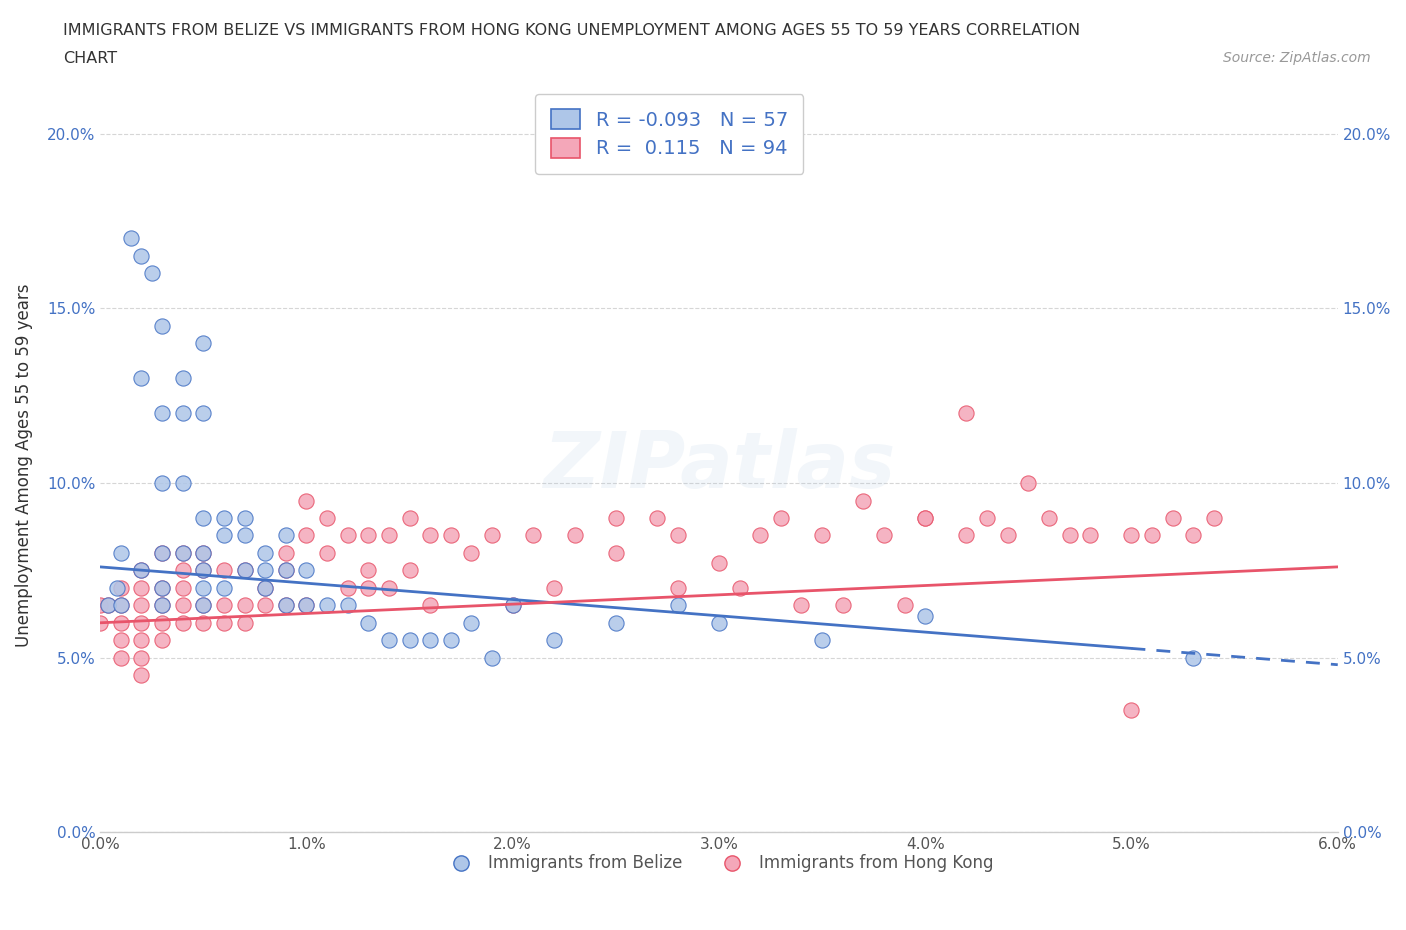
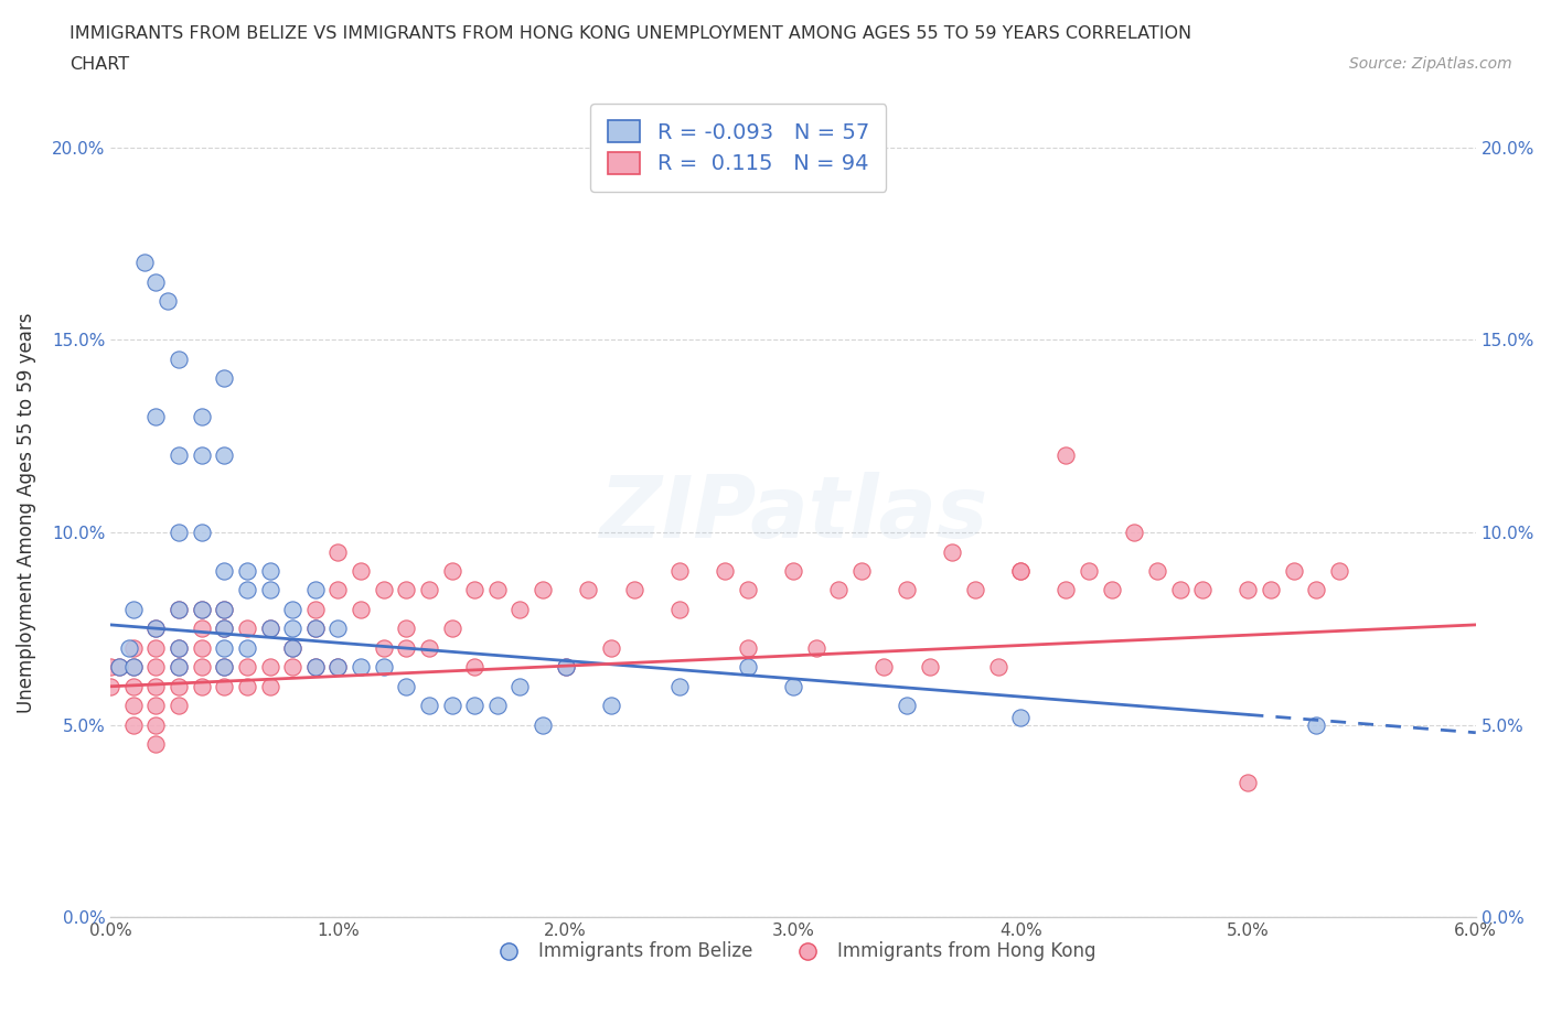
Immigrants from Hong Kong/3.0%: 7.7% -> 9.0%
Immigrants from Belize/4.0%: 6.2% -> 5.2%
